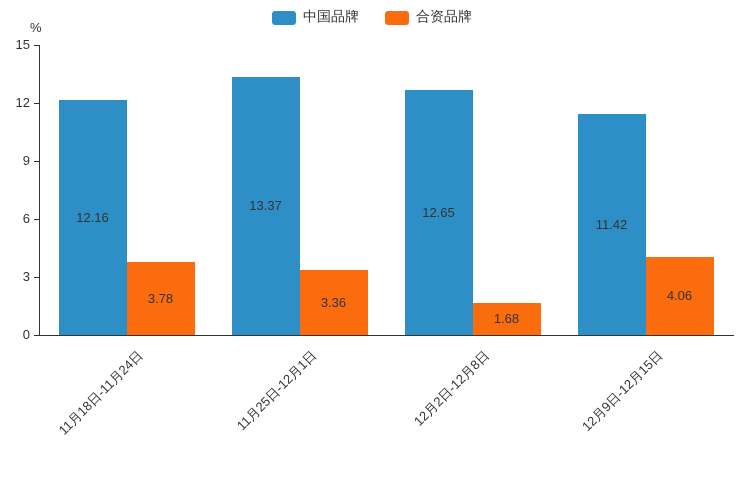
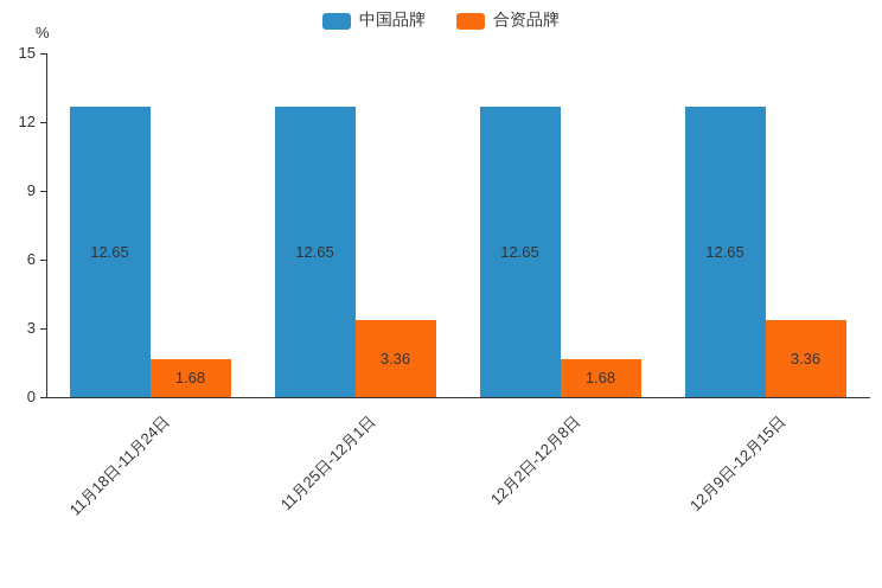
中国品牌/11月18日-11月24日: 12.16 -> 12.65
合资品牌/11月18日-11月24日: 3.78 -> 1.68
中国品牌/11月25日-12月1日: 13.37 -> 12.65
中国品牌/12月9日-12月15日: 11.42 -> 12.65
合资品牌/12月9日-12月15日: 4.06 -> 3.36
